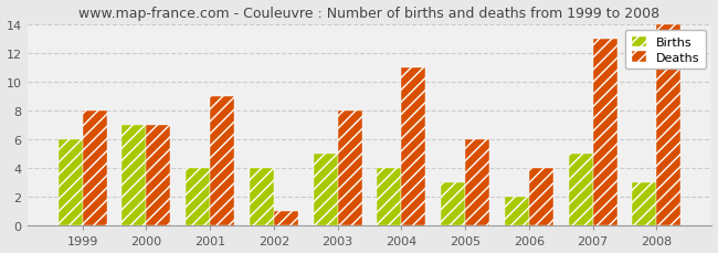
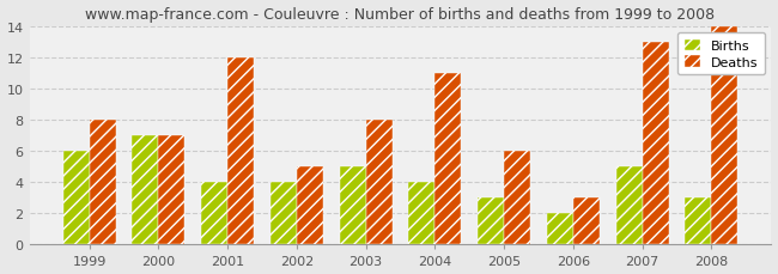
Deaths/2001: 9 -> 12
Deaths/2002: 1 -> 5
Deaths/2006: 4 -> 3
